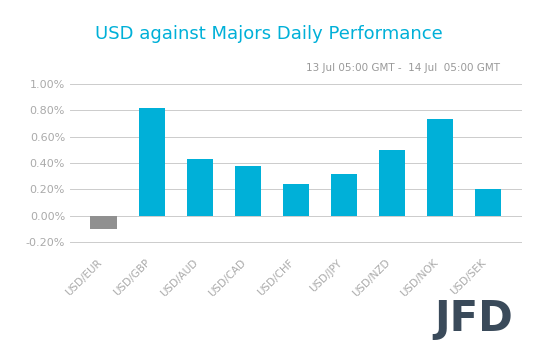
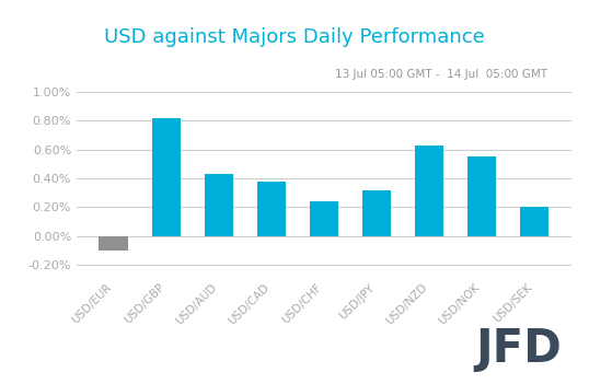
USD/NZD: 0.50% -> 0.63%
USD/NOK: 0.73% -> 0.55%
